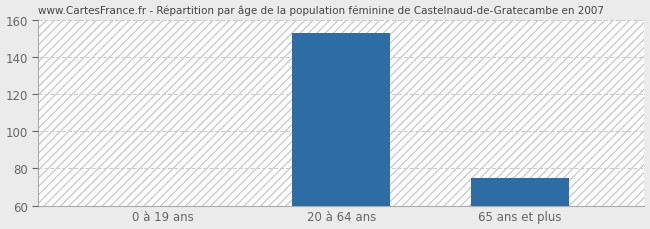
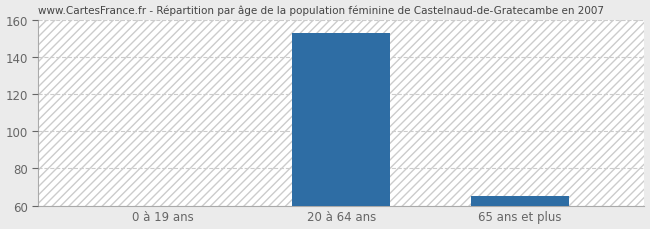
65 ans et plus: 75 -> 65
